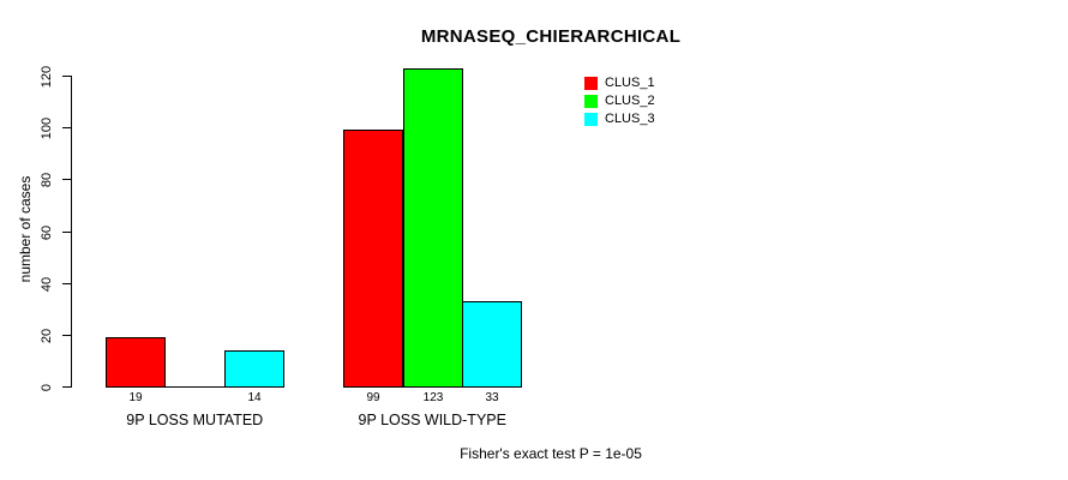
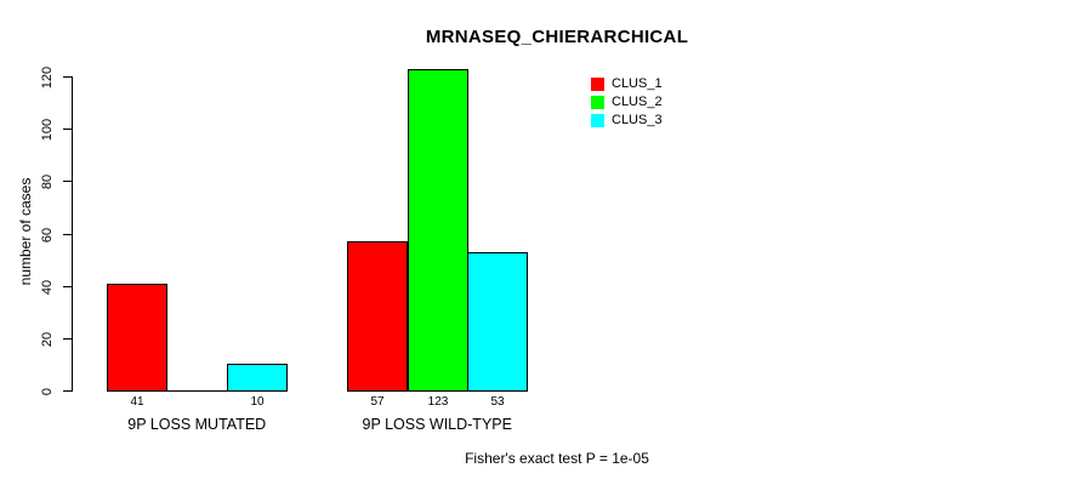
CLUS_1/9P LOSS MUTATED: 19 -> 41
CLUS_3/9P LOSS MUTATED: 14 -> 10
CLUS_1/9P LOSS WILD-TYPE: 99 -> 57
CLUS_3/9P LOSS WILD-TYPE: 33 -> 53
